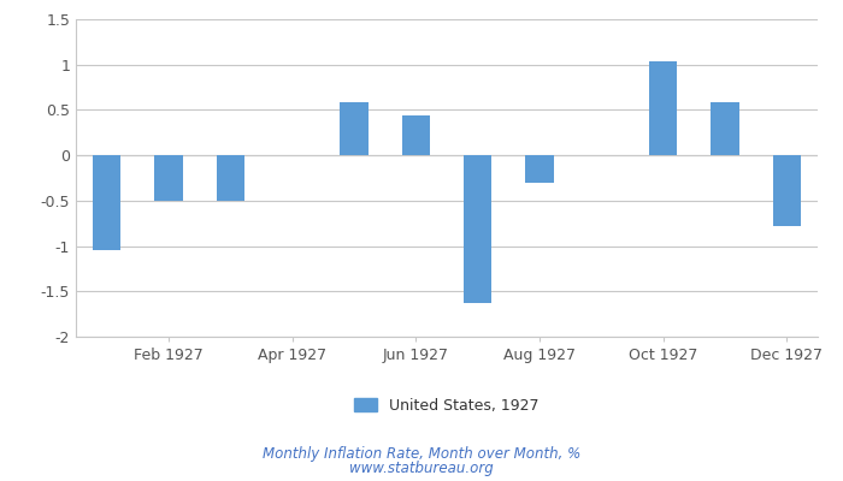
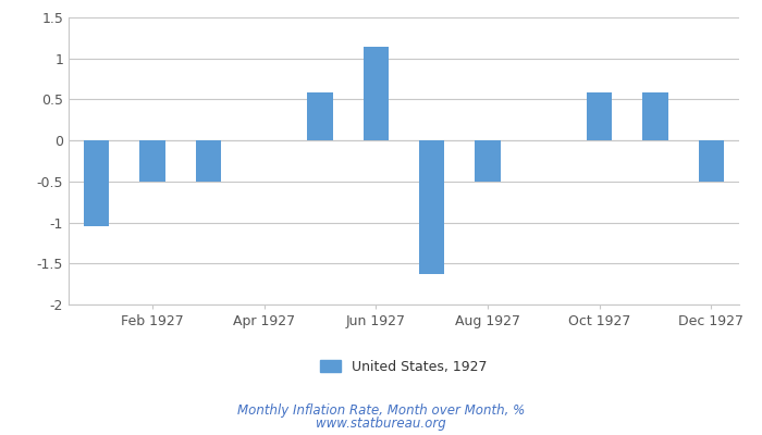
Jun 1927: 0.44 -> 1.14
Aug 1927: -0.30 -> -0.50
Oct 1927: 1.04 -> 0.58
Dec 1927: -0.78 -> -0.50
